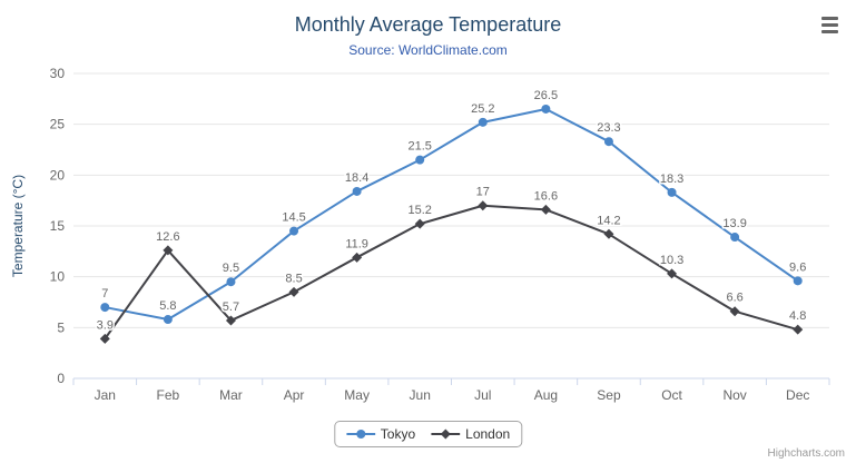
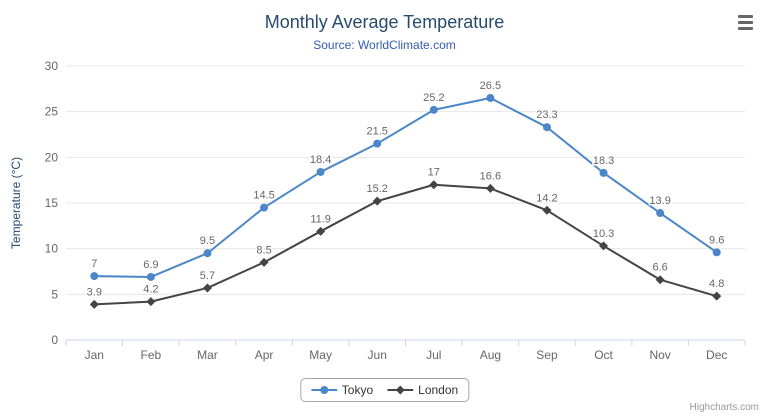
Tokyo/Feb: 5.8 -> 6.9
London/Feb: 12.6 -> 4.2
